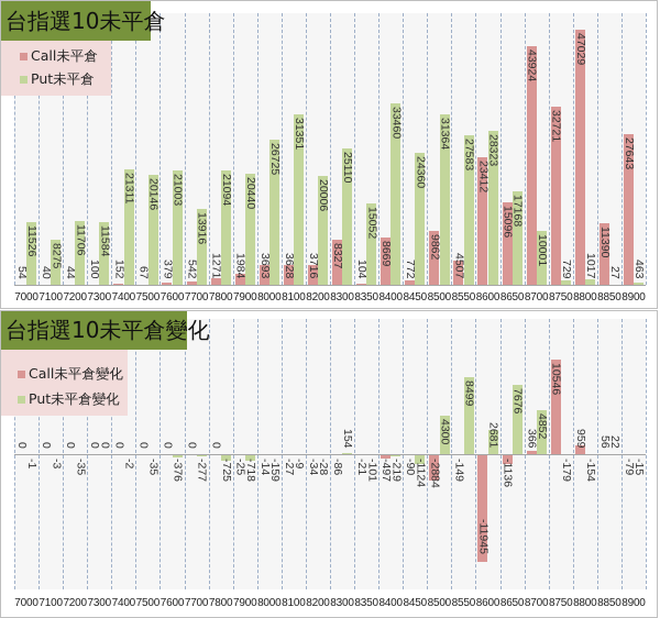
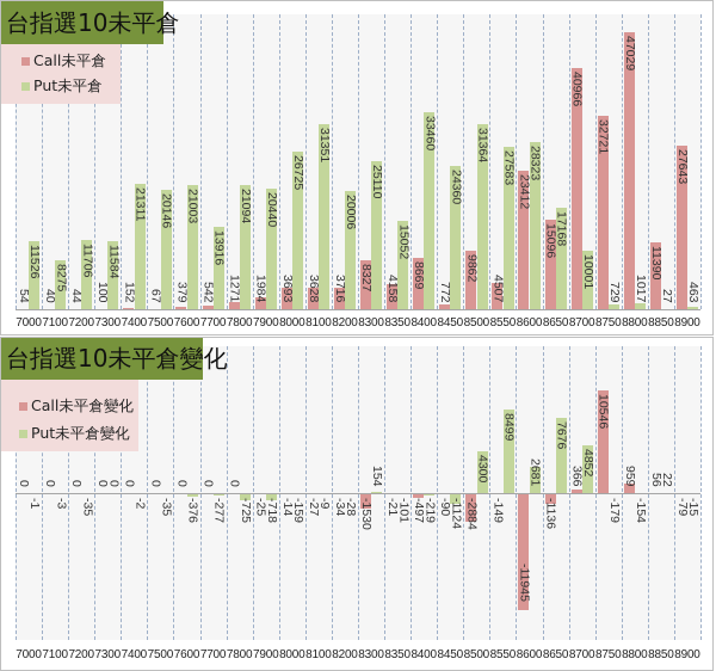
台指選10未平倉/Call未平倉/8350: 104 -> 4158
台指選10未平倉/Call未平倉/8700: 43924 -> 40966
台指選10未平倉變化/Call未平倉變化/8300: -86 -> -1530
